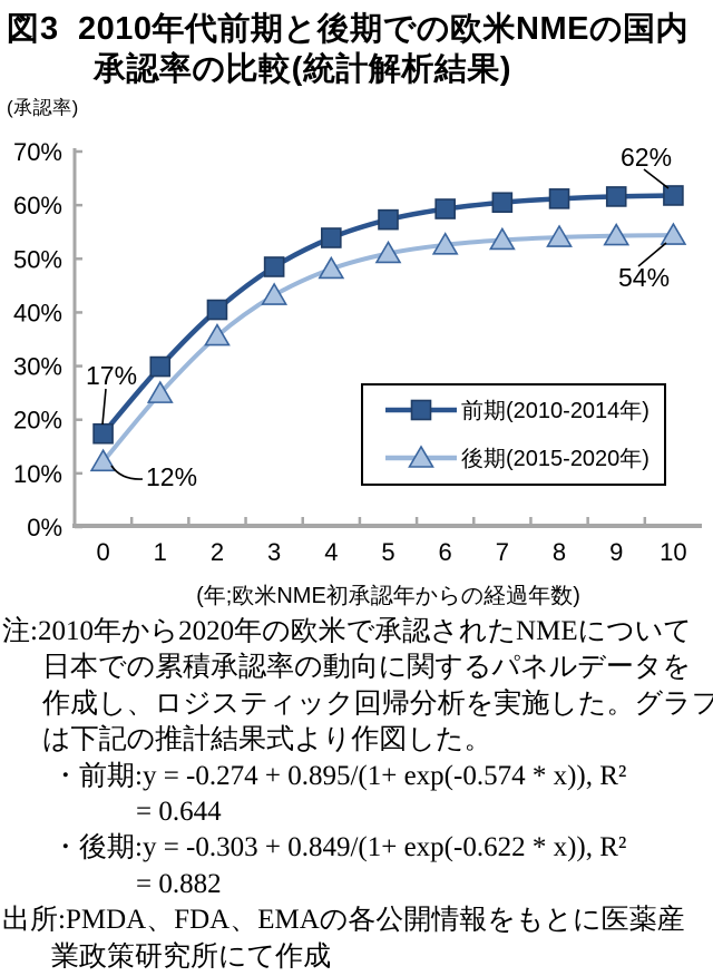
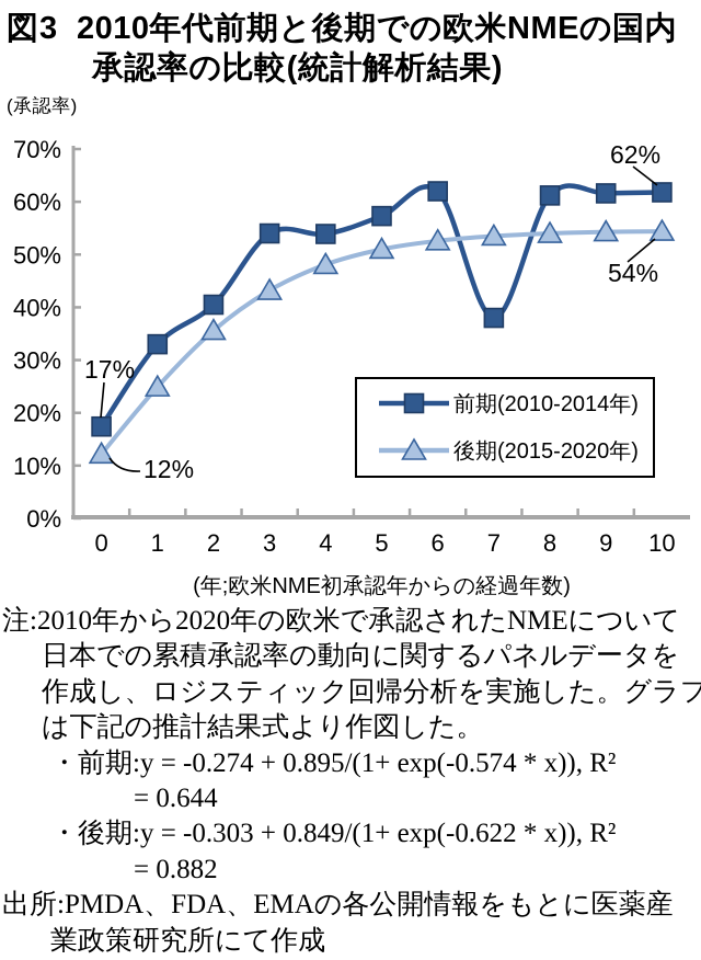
前期(2010-2014年)/1: 30% -> 33%
前期(2010-2014年)/3: 48% -> 54%
前期(2010-2014年)/6: 59% -> 62%
前期(2010-2014年)/7: 60% -> 38%
